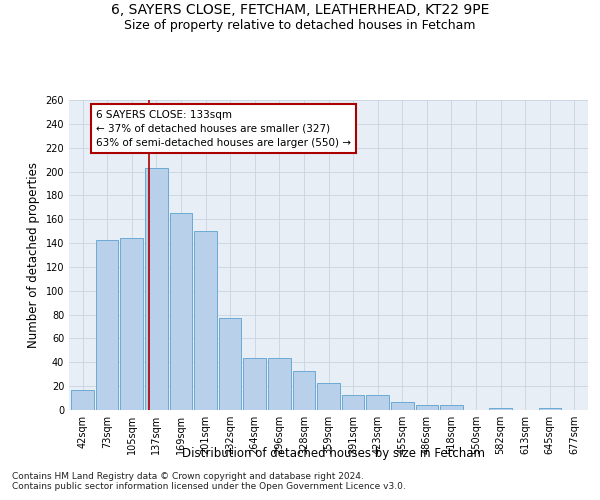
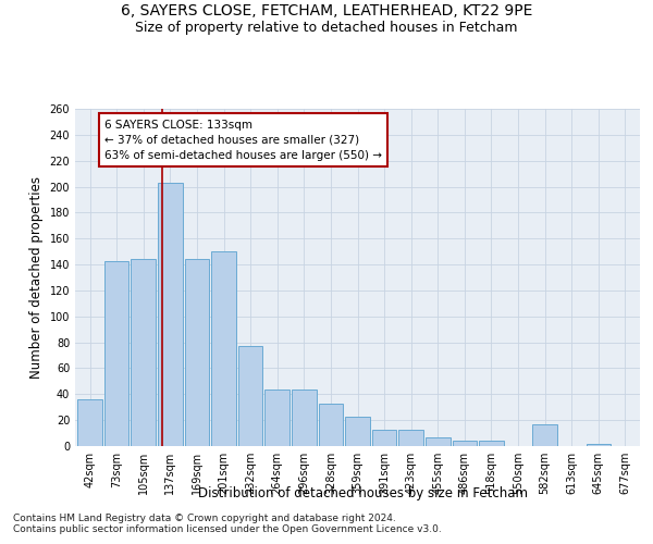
42sqm: 17 -> 36
169sqm: 165 -> 144
582sqm: 2 -> 17
